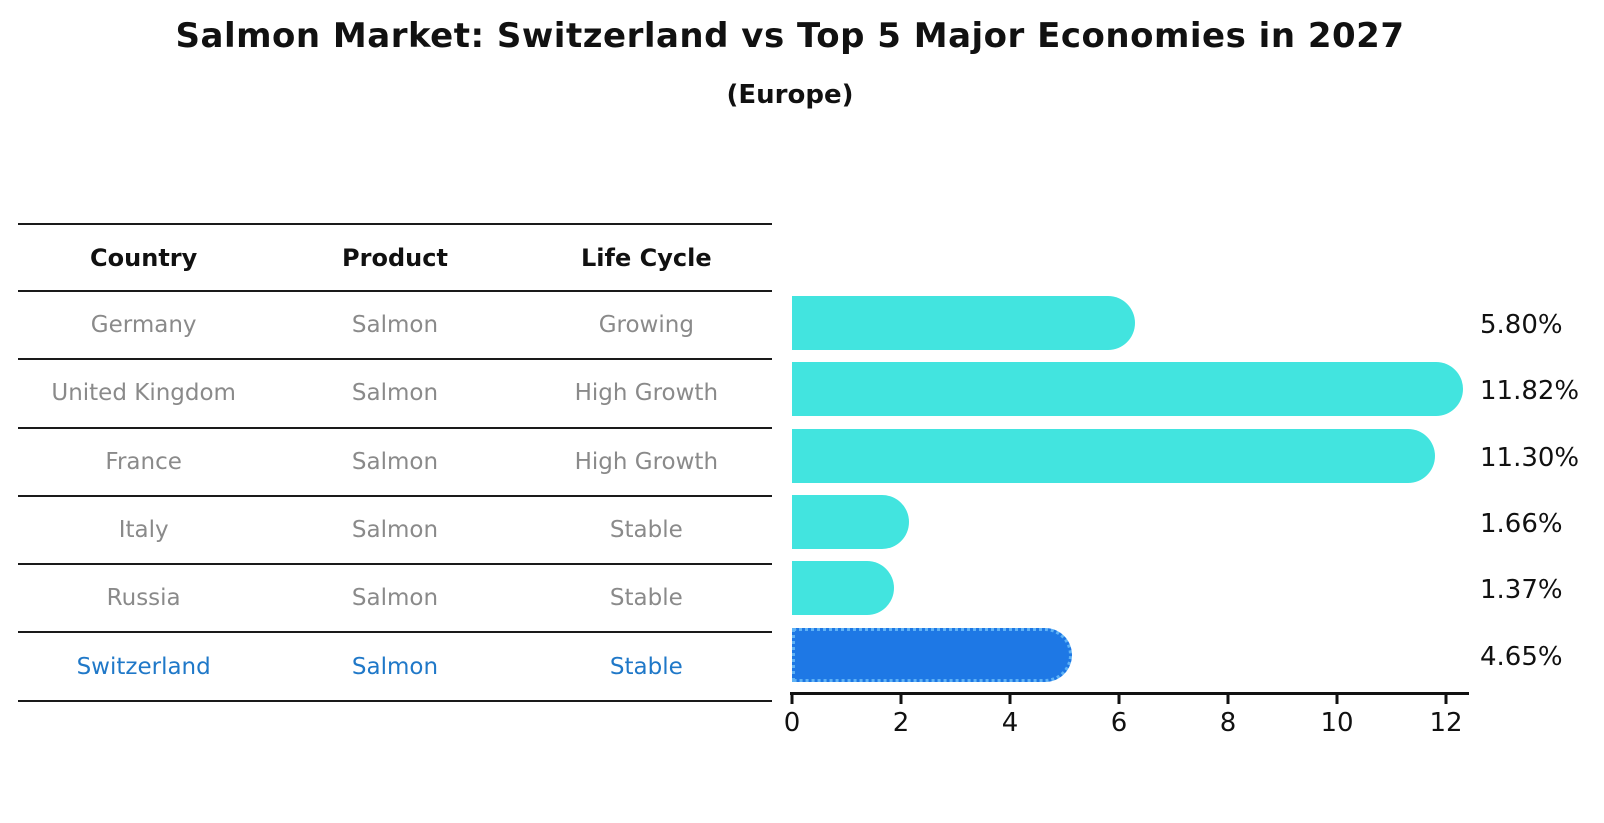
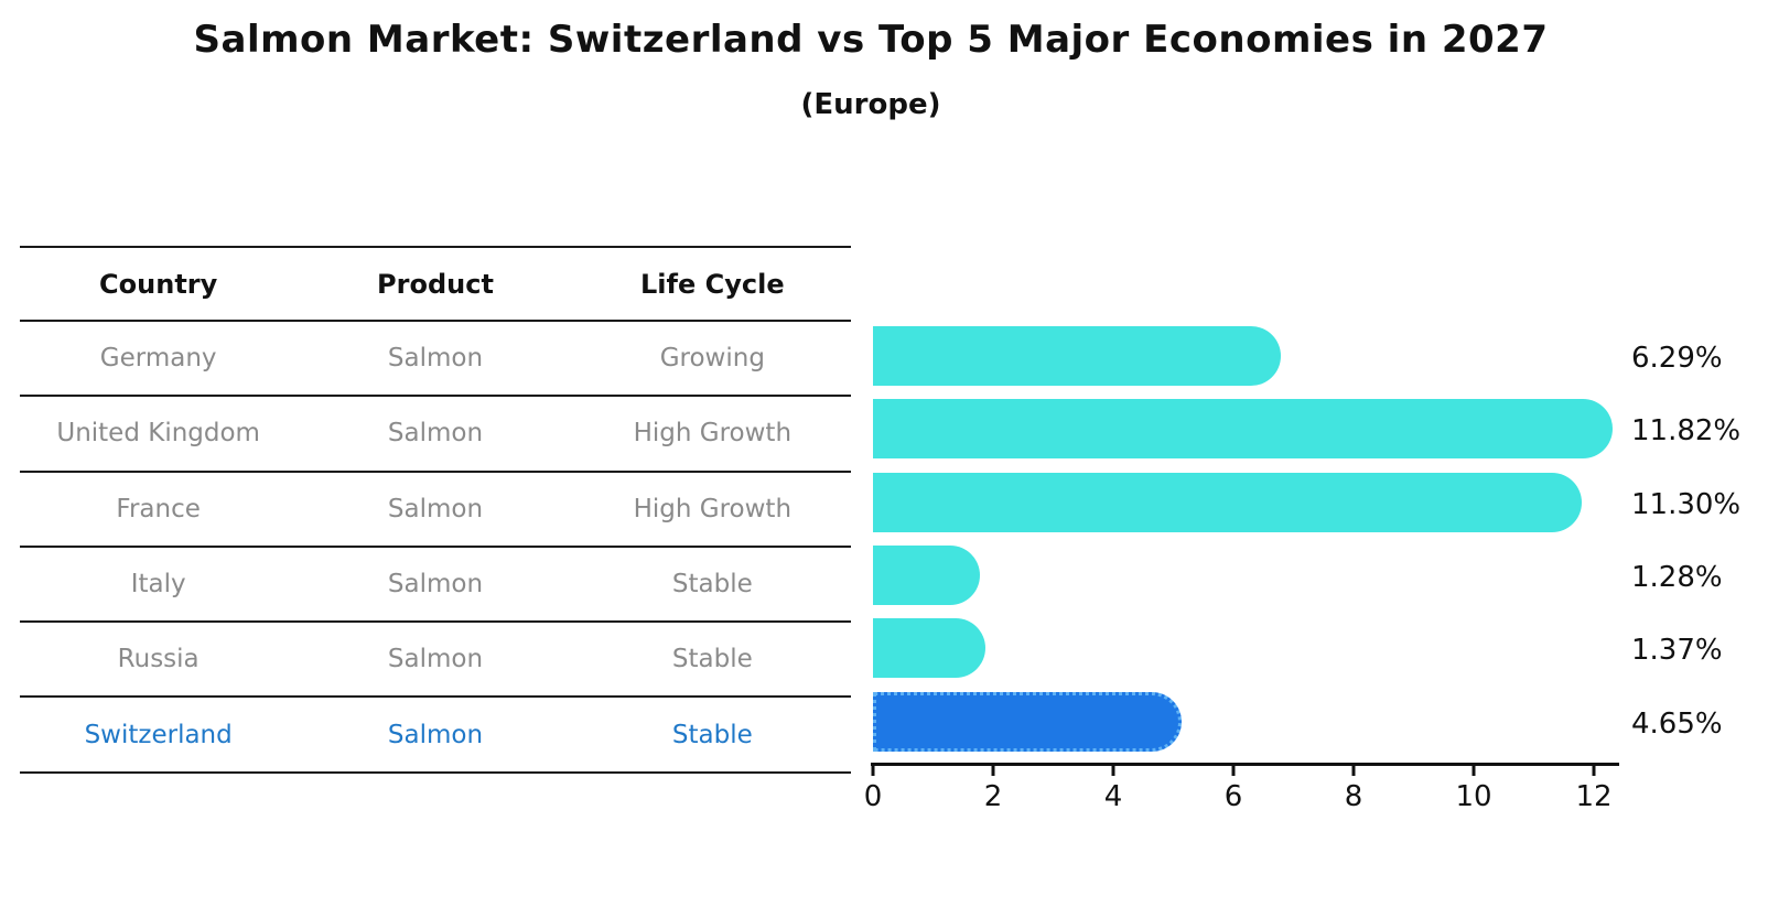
Germany: 5.80% -> 6.29%
Italy: 1.66% -> 1.28%
